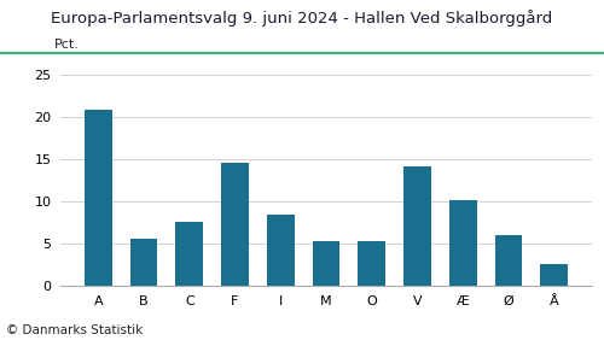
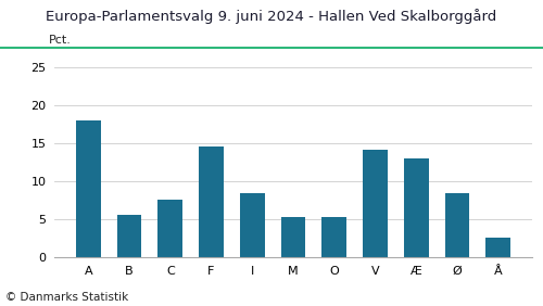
A: 20.9 -> 18.0
Æ: 10.2 -> 13.0
Ø: 6.0 -> 8.4
